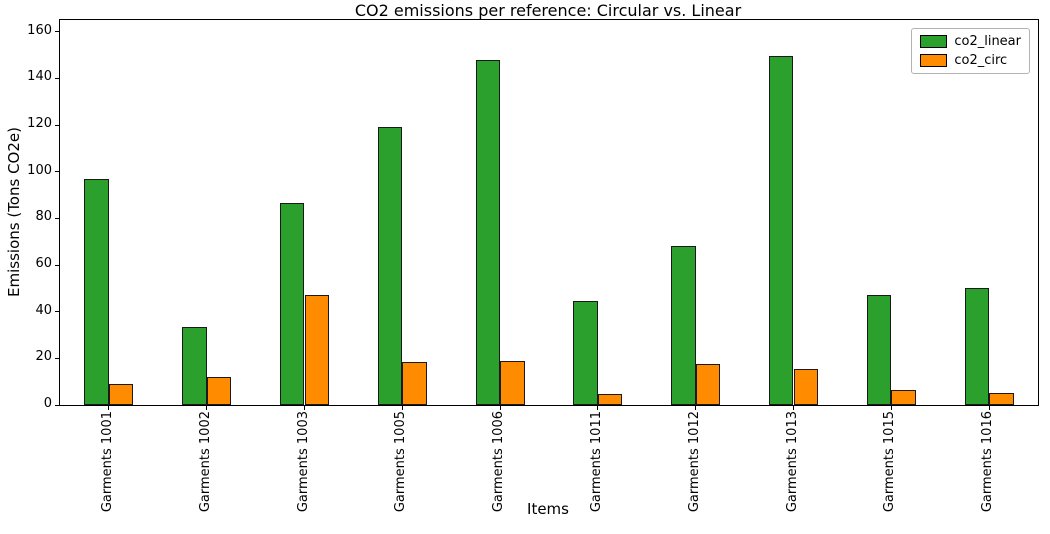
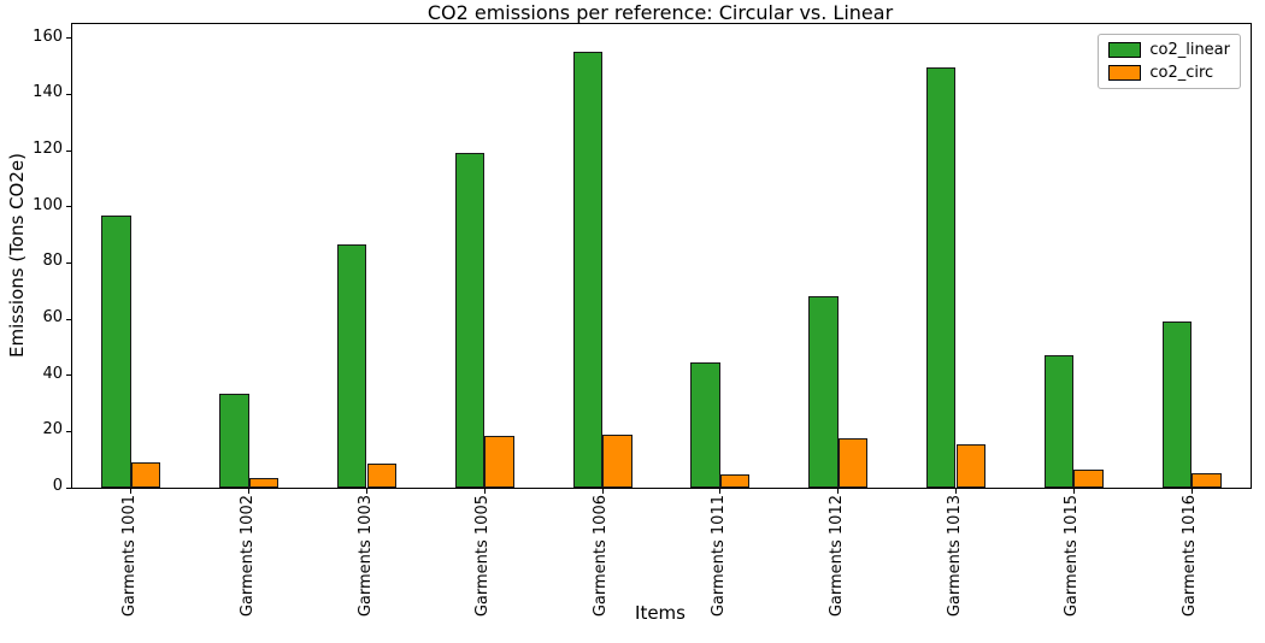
co2_circ/Garments 1002: 12 -> 3
co2_circ/Garments 1003: 47 -> 8
co2_linear/Garments 1006: 148 -> 155
co2_linear/Garments 1016: 50 -> 59
